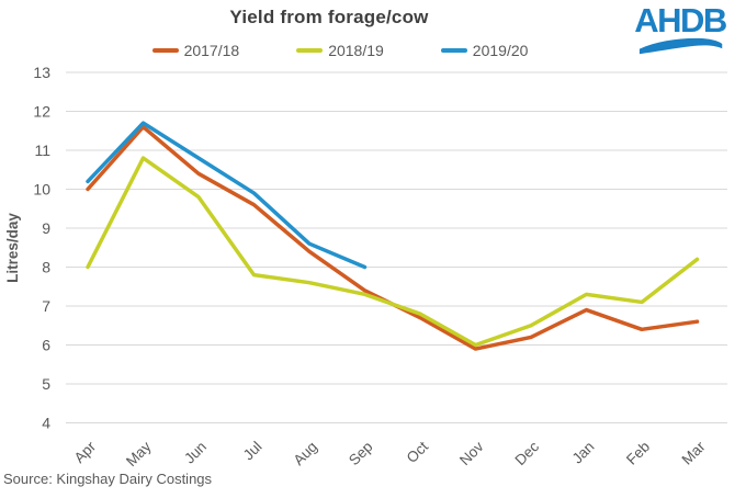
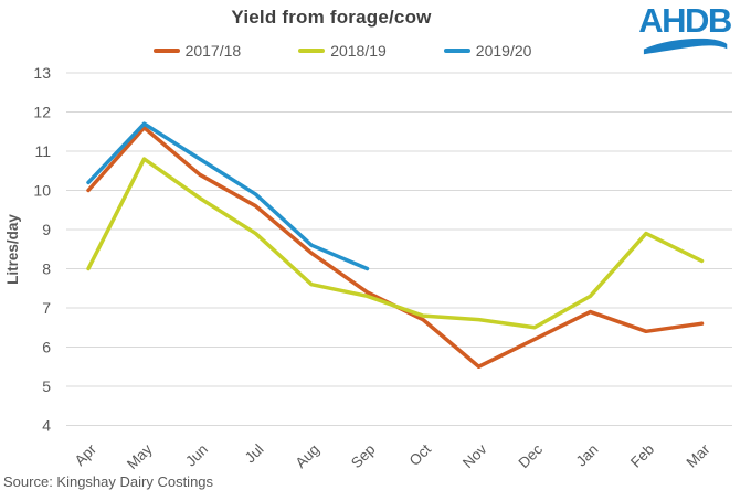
2018/19/Jul: 7.8 -> 8.9
2017/18/Nov: 5.9 -> 5.5
2018/19/Nov: 6.0 -> 6.7
2018/19/Feb: 7.1 -> 8.9
